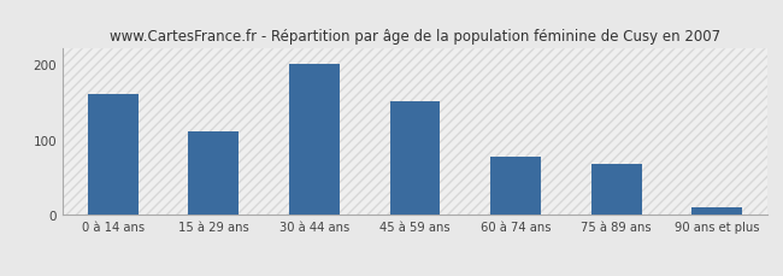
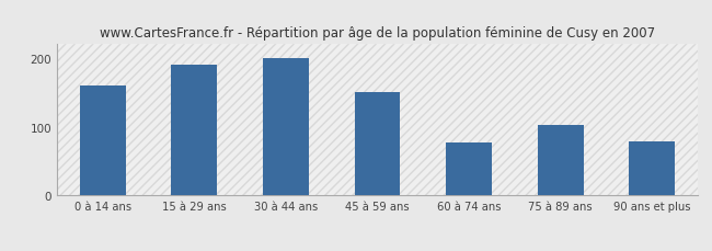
15 à 29 ans: 110 -> 190
75 à 89 ans: 67 -> 102
90 ans et plus: 10 -> 78
